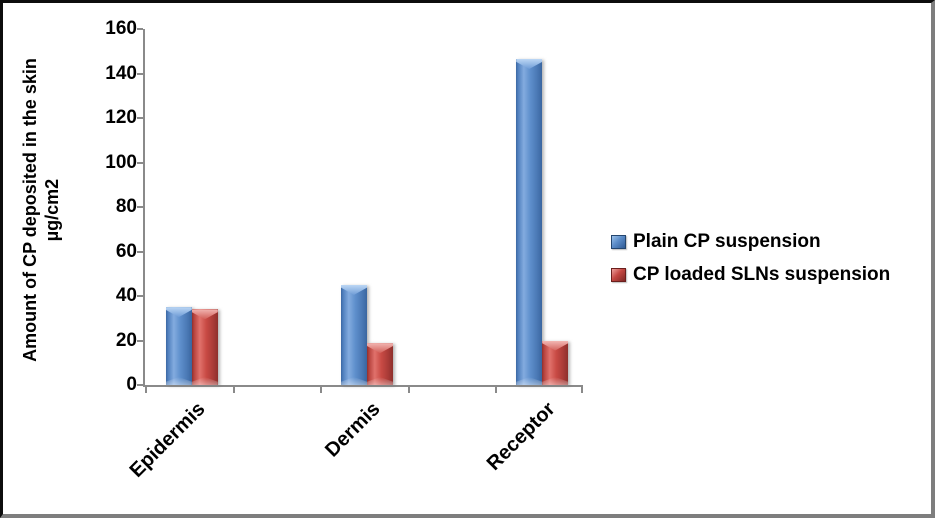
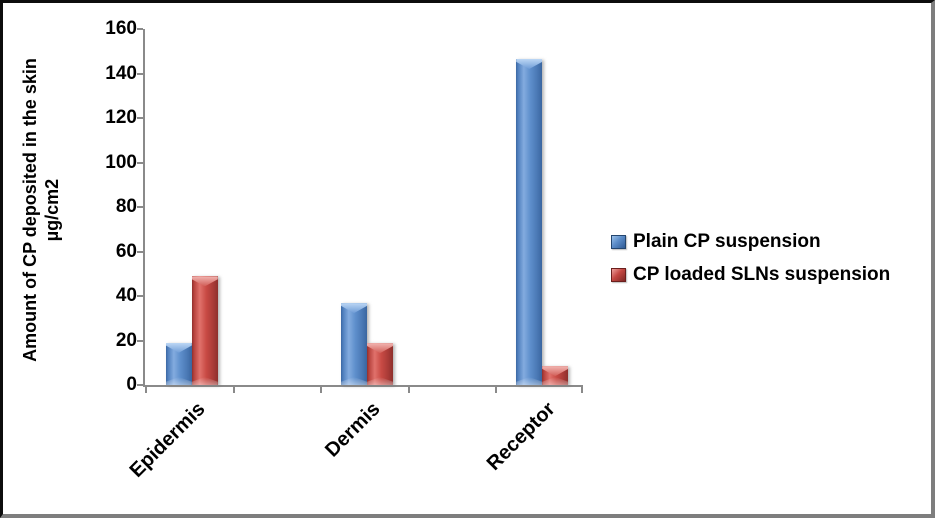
Plain CP suspension/Epidermis: 35 -> 19
CP loaded SLNs suspension/Epidermis: 34 -> 49
Plain CP suspension/Dermis: 45 -> 37
CP loaded SLNs suspension/Receptor: 20 -> 8
